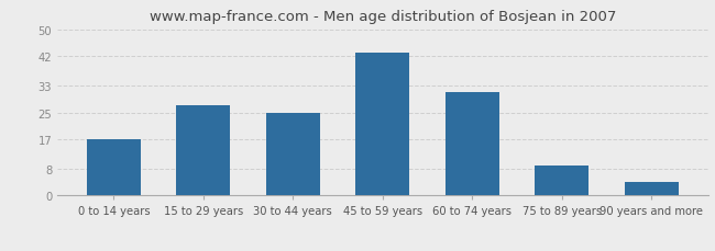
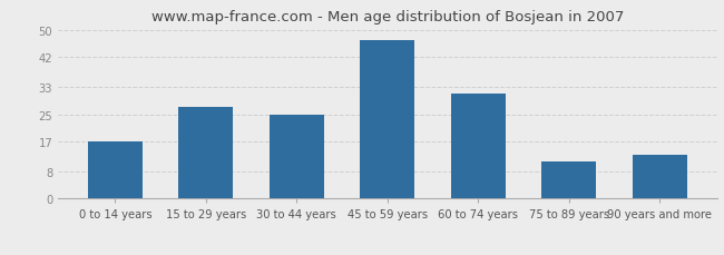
45 to 59 years: 43 -> 47
75 to 89 years: 9 -> 11
90 years and more: 4 -> 13
